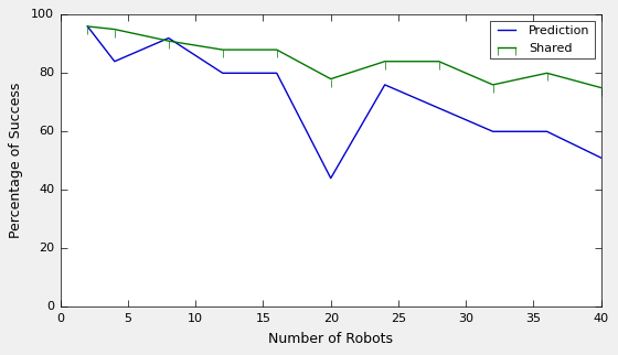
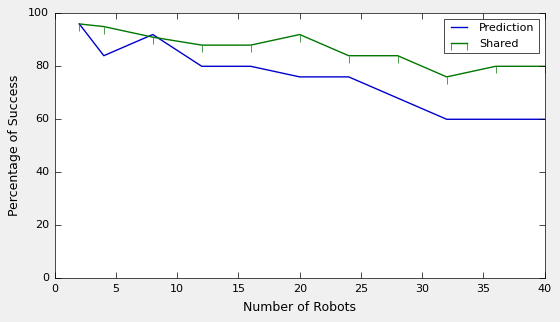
Prediction/20: 44 -> 76
Shared/20: 78 -> 92
Prediction/40: 51 -> 60
Shared/40: 75 -> 80
